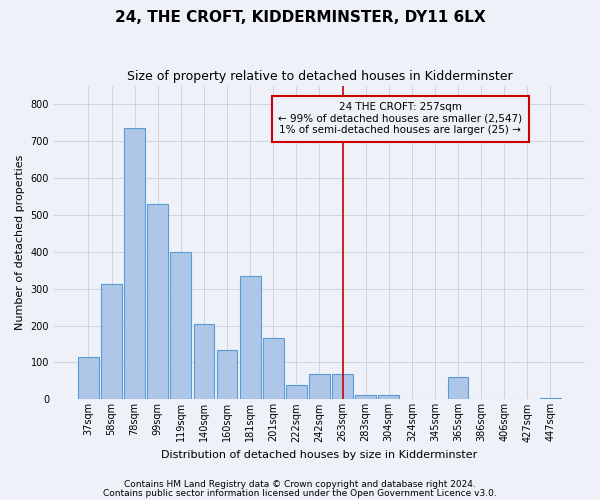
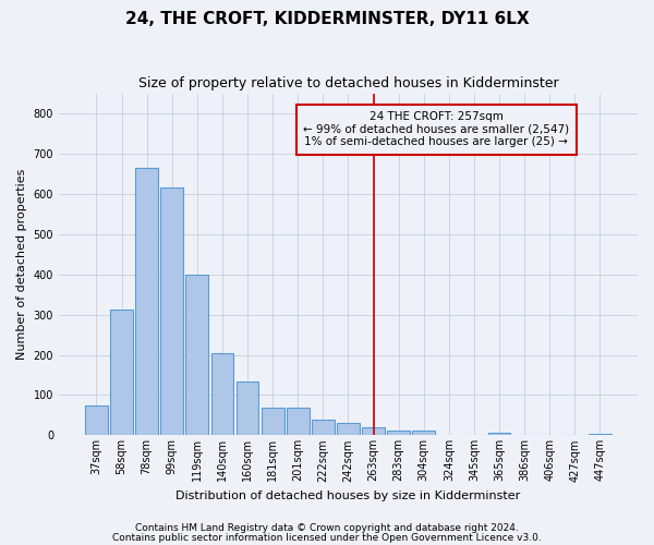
37sqm: 115 -> 75
78sqm: 735 -> 665
99sqm: 530 -> 615
181sqm: 335 -> 70
201sqm: 165 -> 70
242sqm: 70 -> 32
263sqm: 70 -> 20
365sqm: 60 -> 7
